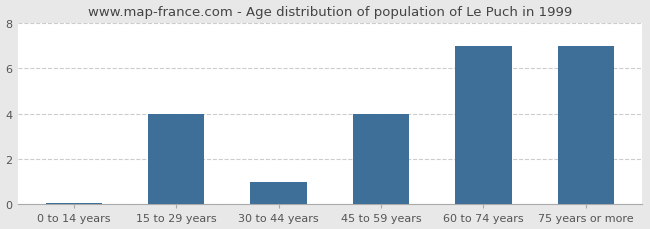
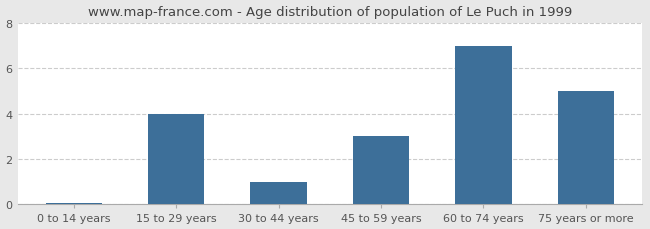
45 to 59 years: 4.00 -> 3.00
75 years or more: 7.00 -> 5.00
